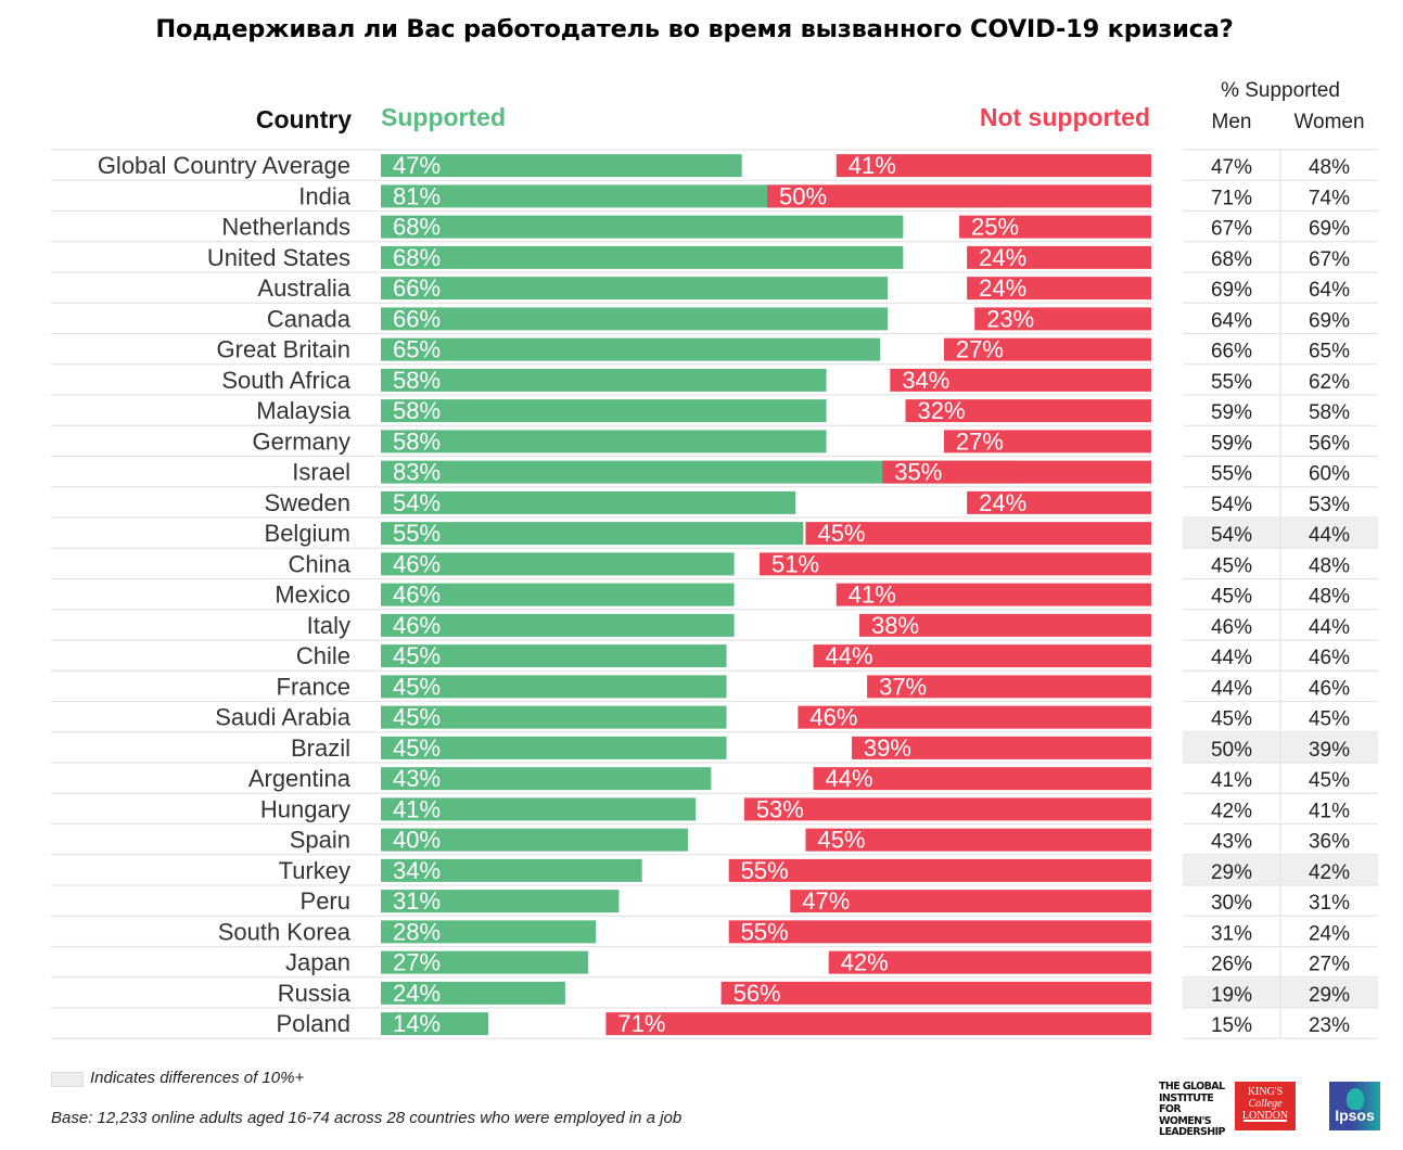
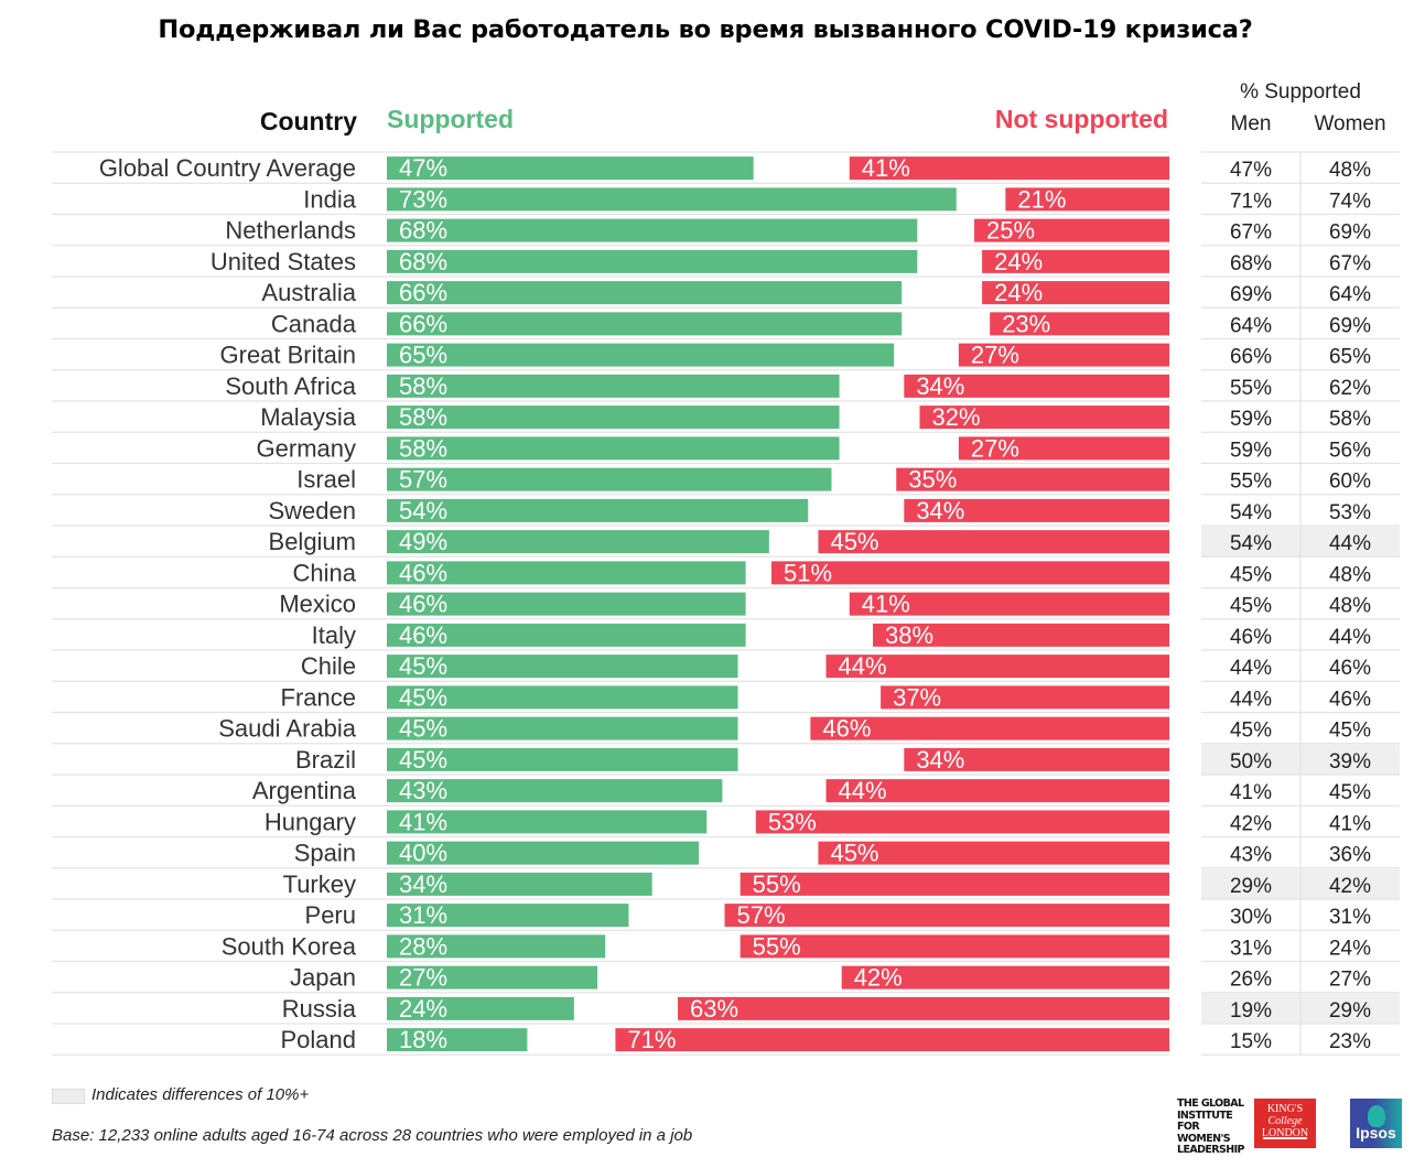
Supported/India: 81% -> 73%
Not supported/India: 50% -> 21%
Supported/Israel: 83% -> 57%
Not supported/Sweden: 24% -> 34%
Supported/Belgium: 55% -> 49%
Not supported/Brazil: 39% -> 34%
Not supported/Peru: 47% -> 57%
Not supported/Russia: 56% -> 63%
Supported/Poland: 14% -> 18%
